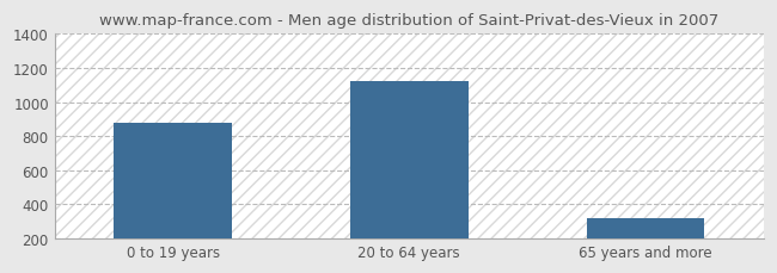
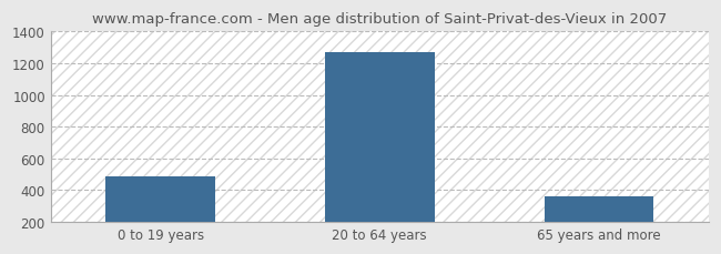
0 to 19 years: 880 -> 490
20 to 64 years: 1120 -> 1270
65 years and more: 320 -> 360
